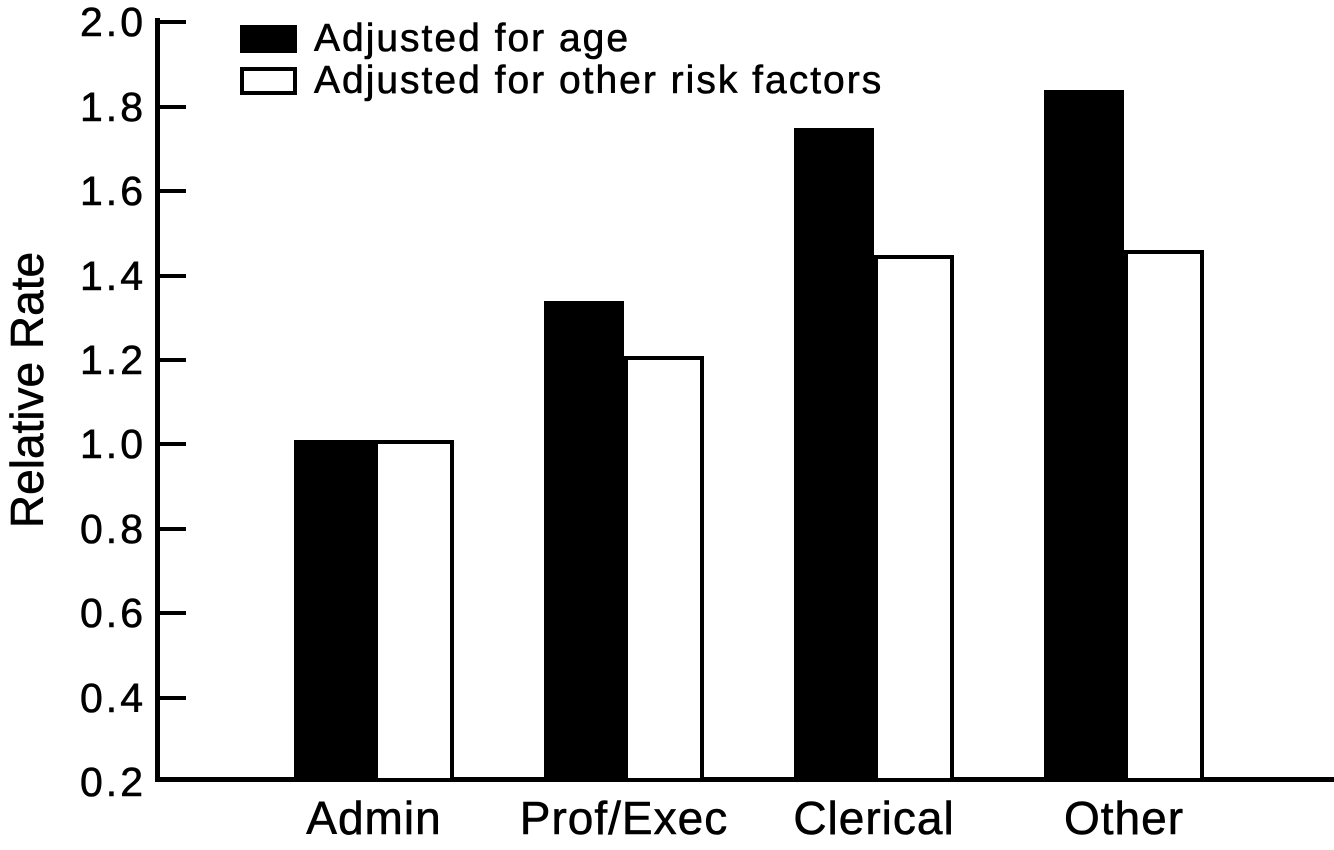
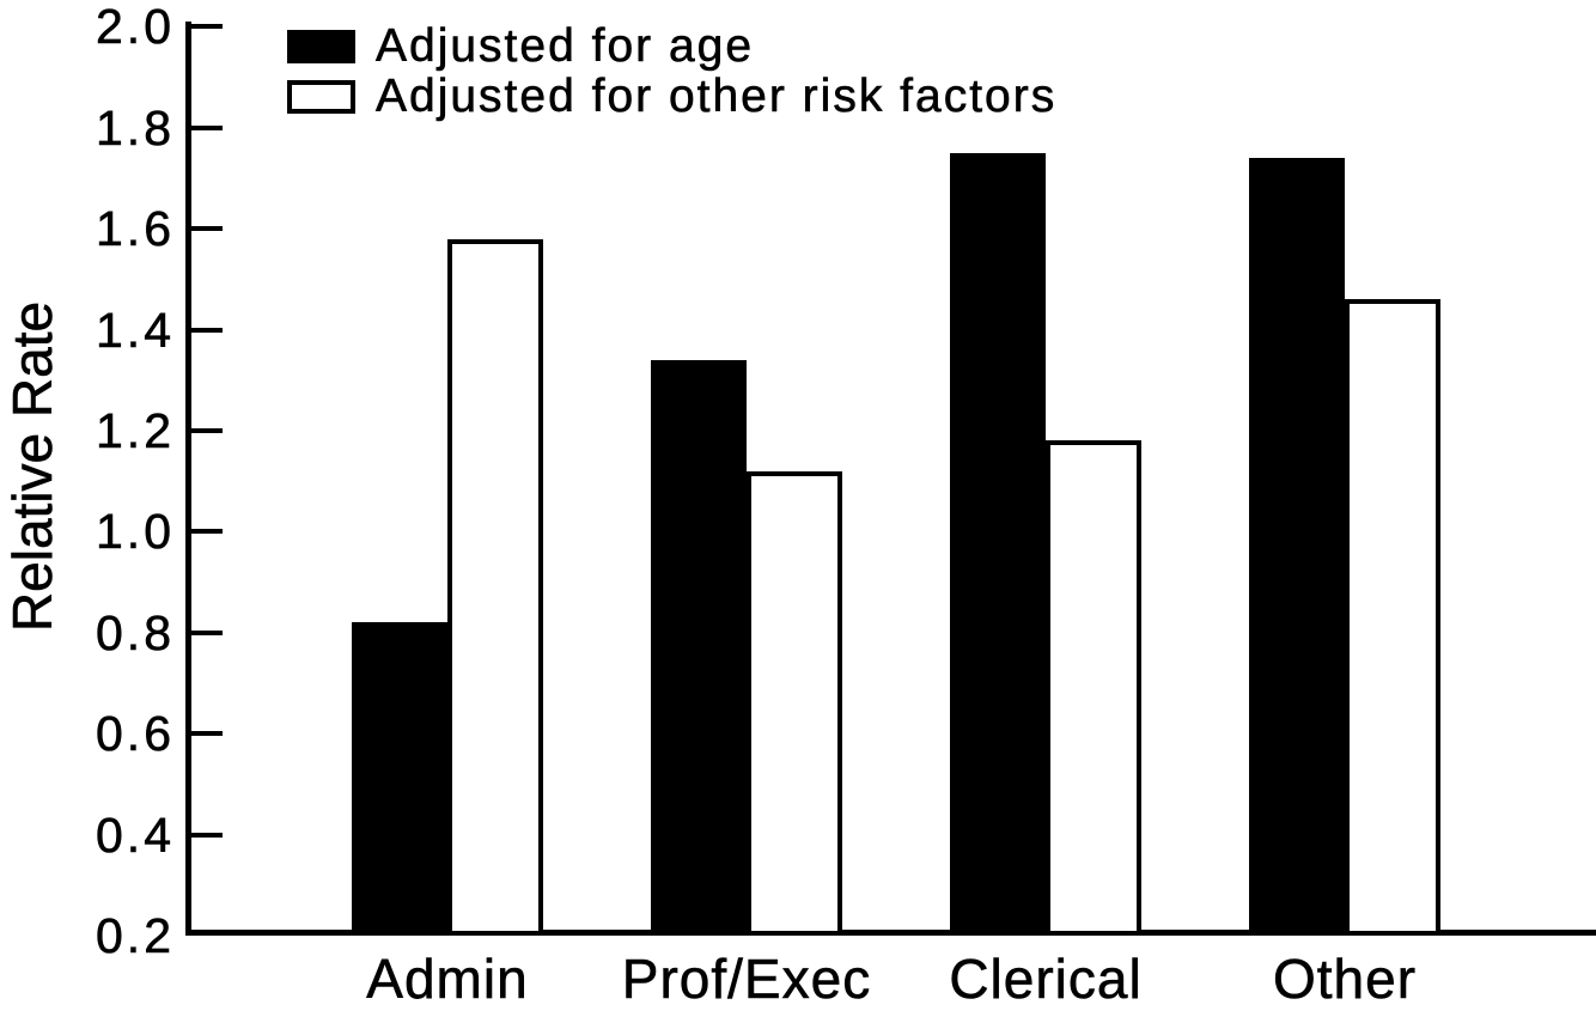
Adjusted for age/Admin: 1.01 -> 0.82
Adjusted for other risk factors/Admin: 1.01 -> 1.58
Adjusted for other risk factors/Prof/Exec: 1.21 -> 1.12
Adjusted for other risk factors/Clerical: 1.45 -> 1.18
Adjusted for age/Other: 1.84 -> 1.74
